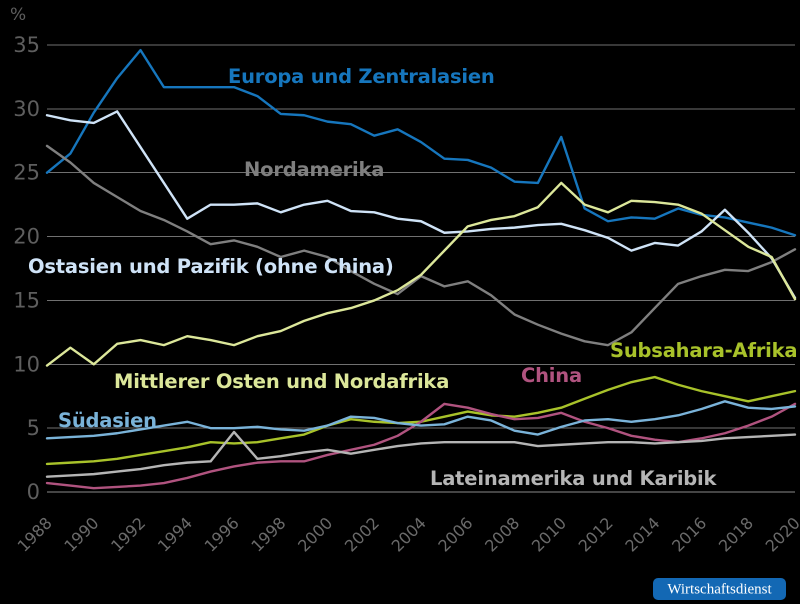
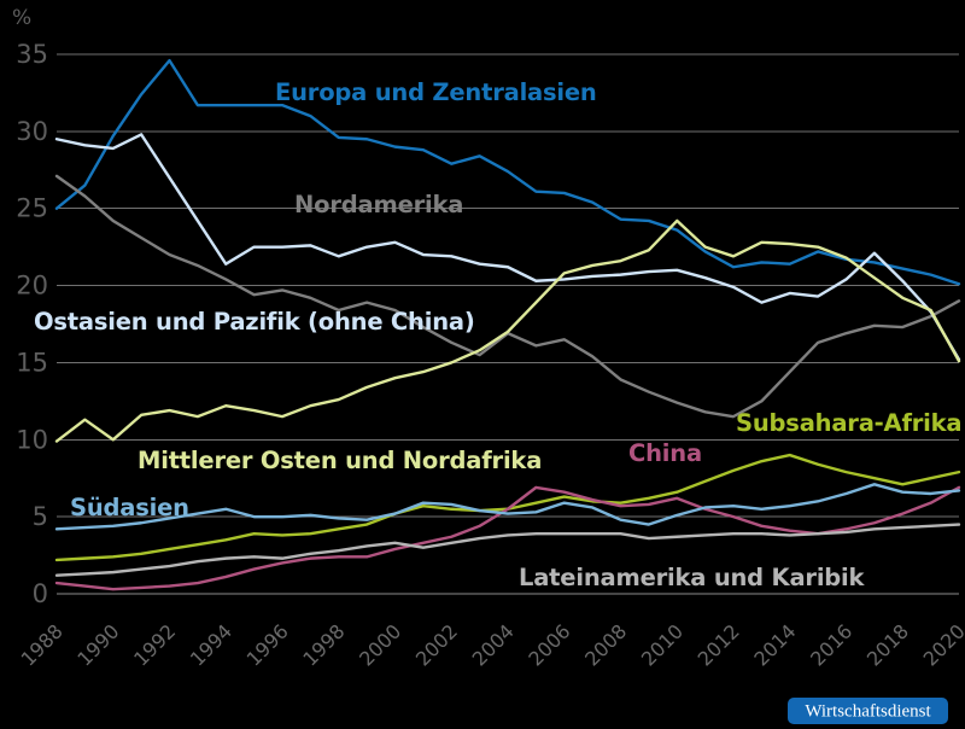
Lateinamerika und Karibik/1996: 4.7 -> 2.3
Europa und Zentralasien/2010: 27.8 -> 23.6
